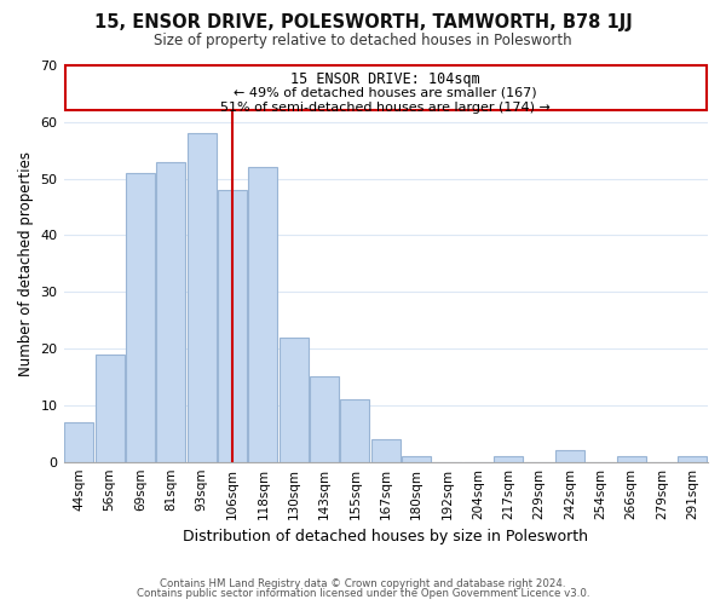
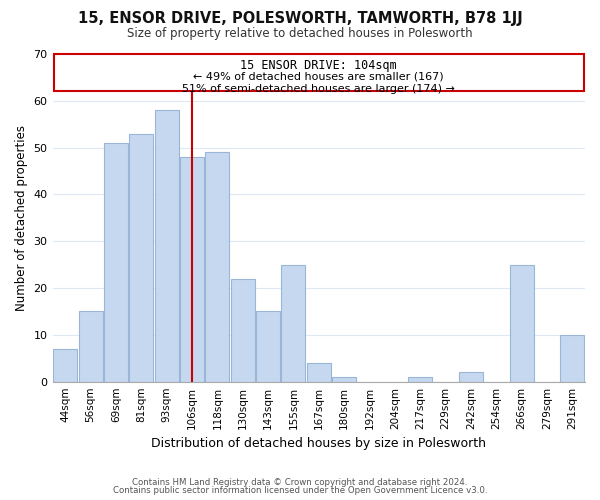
56sqm: 19 -> 15
118sqm: 52 -> 49
155sqm: 11 -> 25
266sqm: 1 -> 25
291sqm: 1 -> 10
